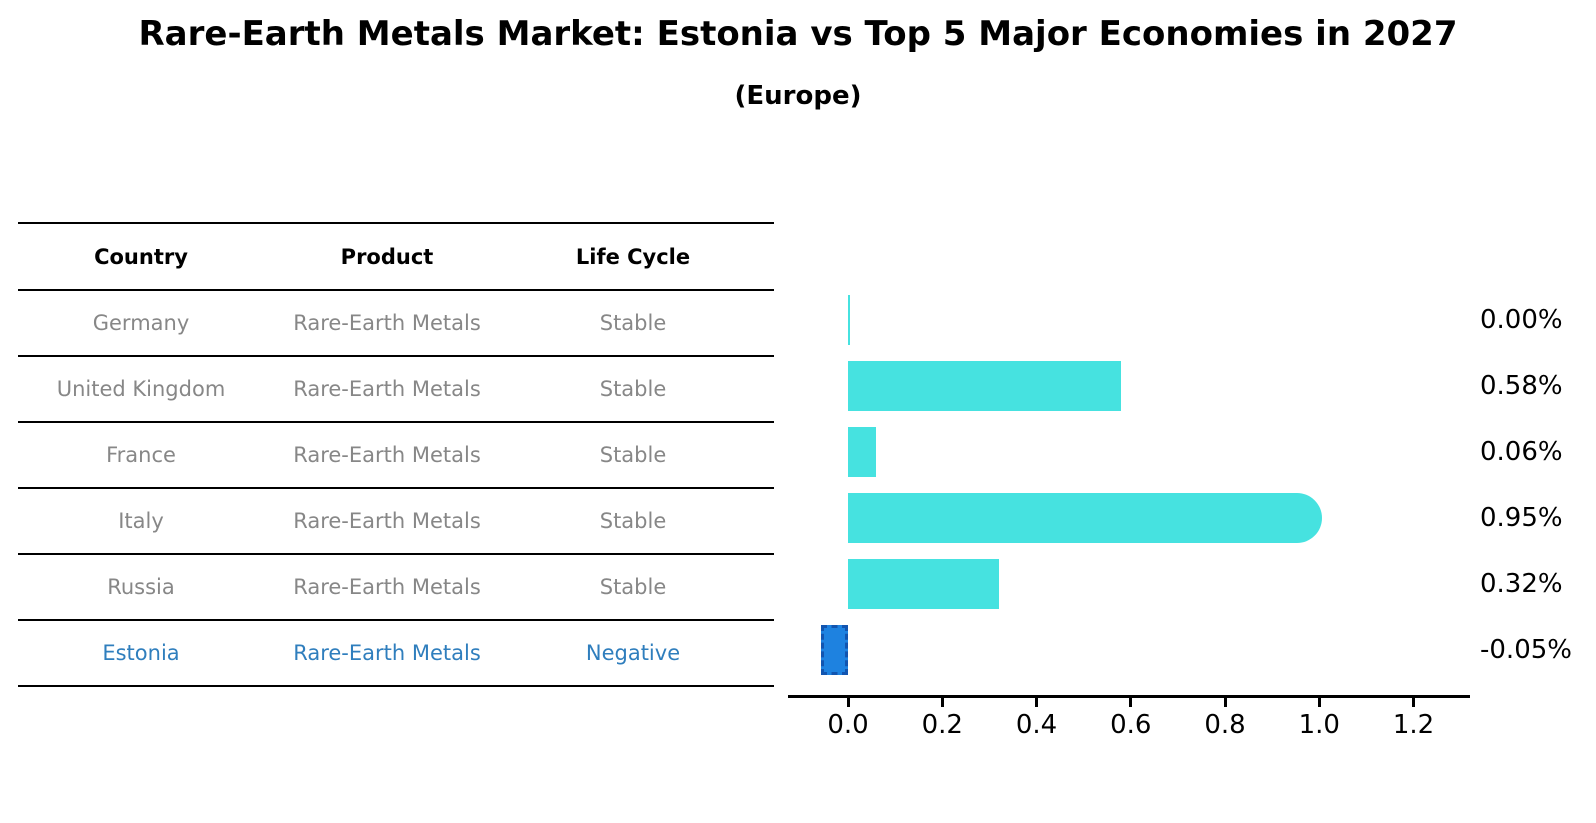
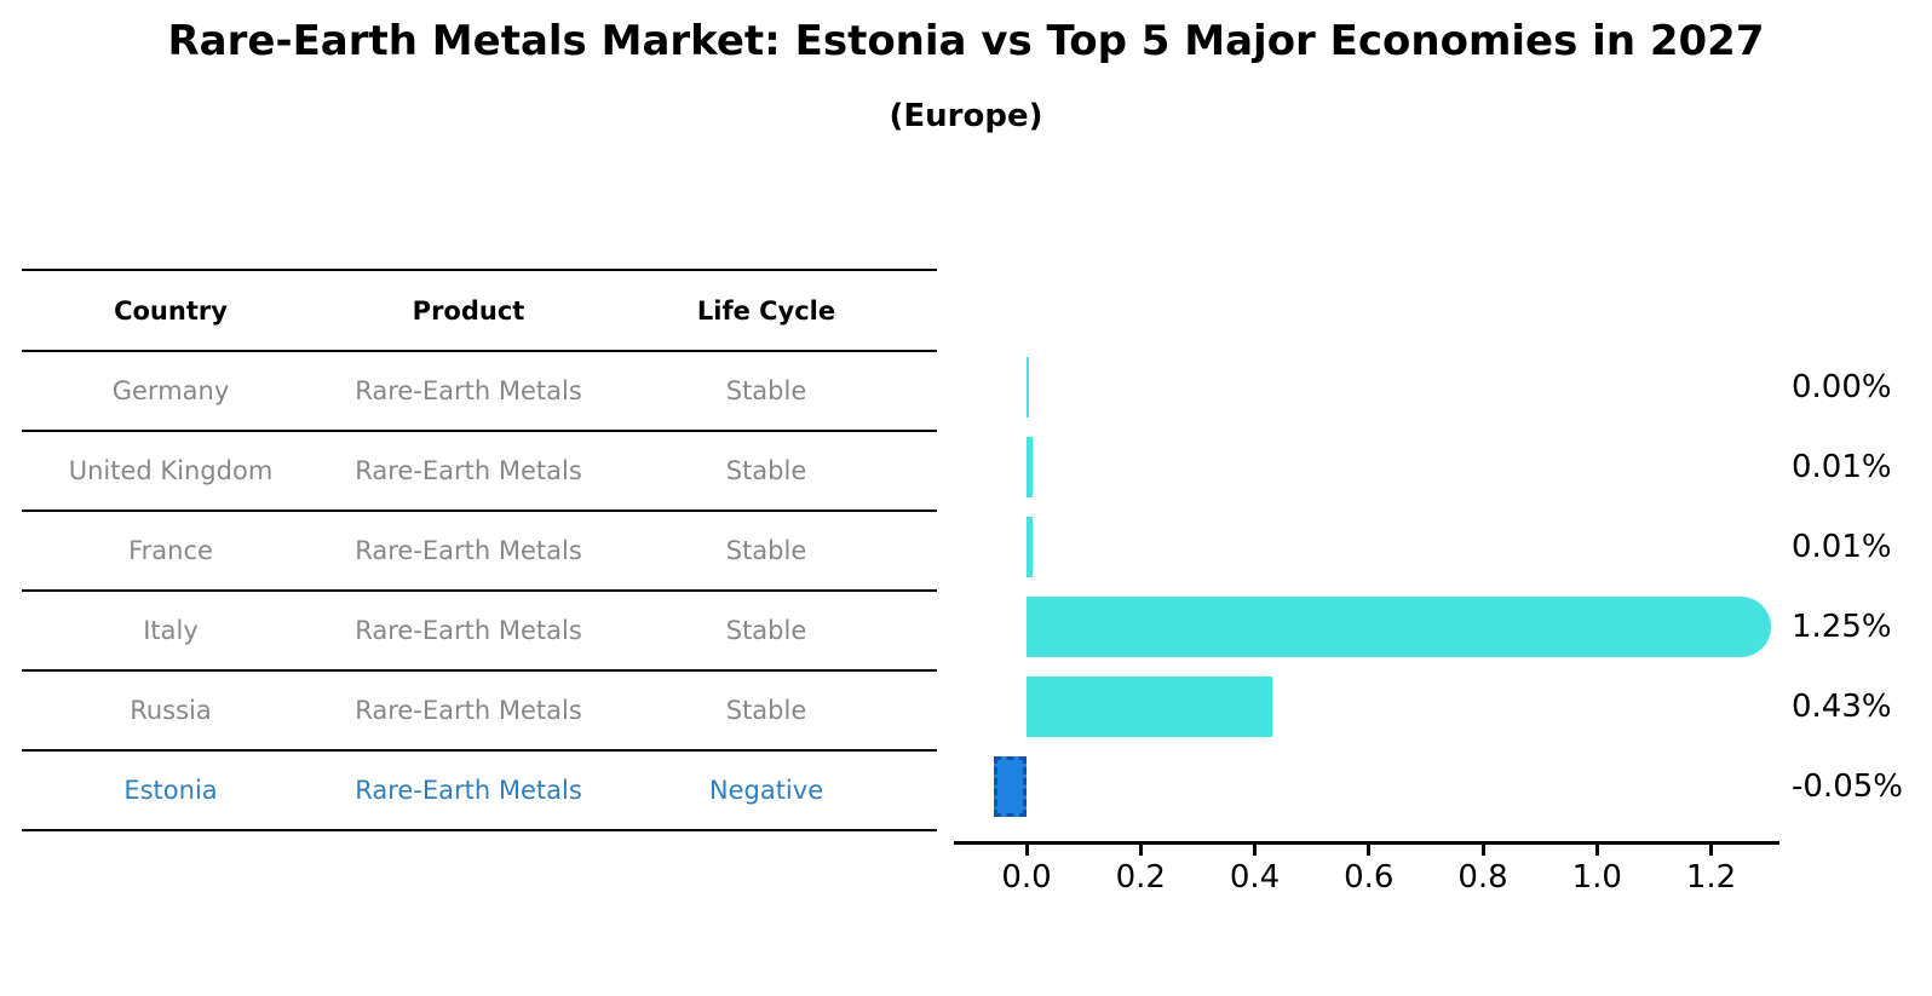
United Kingdom: 0.58% -> 0.01%
France: 0.06% -> 0.01%
Italy: 0.95% -> 1.25%
Russia: 0.32% -> 0.43%
